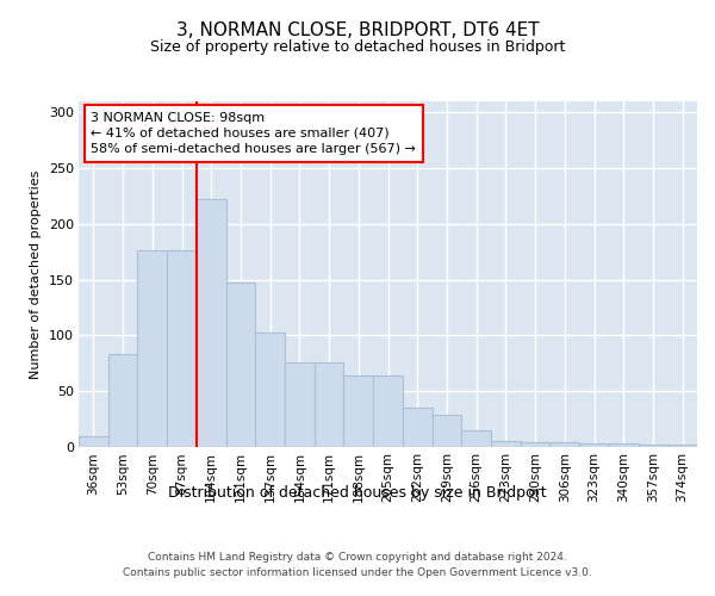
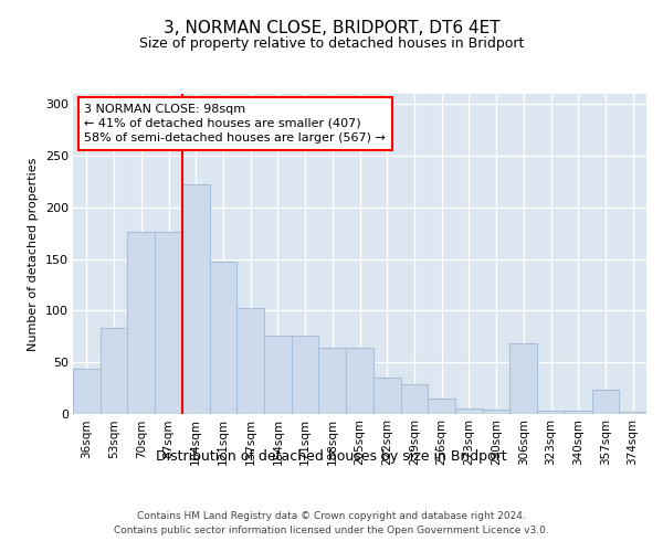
36sqm: 10 -> 44
306sqm: 4 -> 68
357sqm: 2 -> 24
